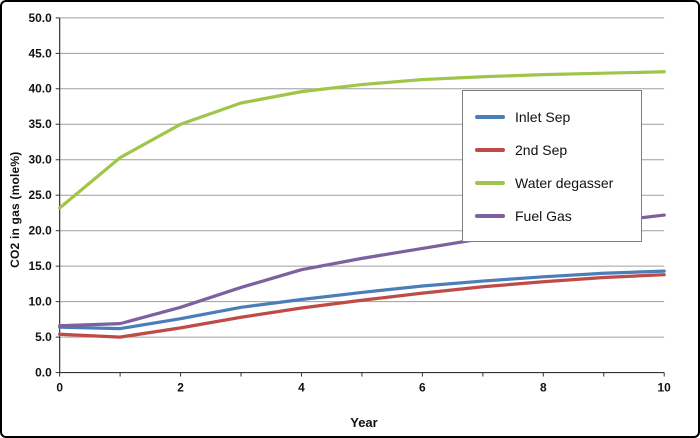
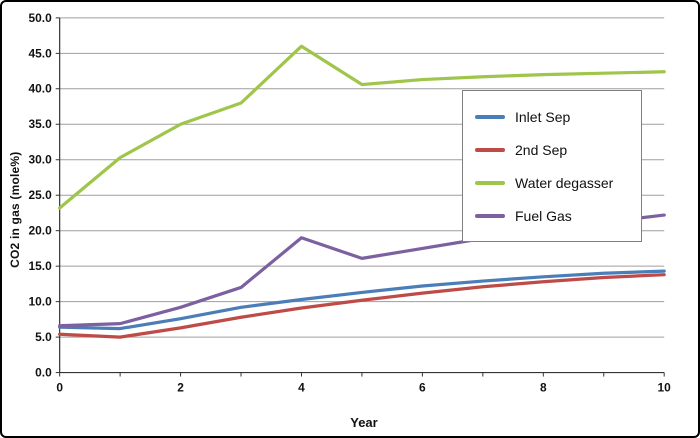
Water degasser/4: 40 -> 46
Fuel Gas/4: 14 -> 19
